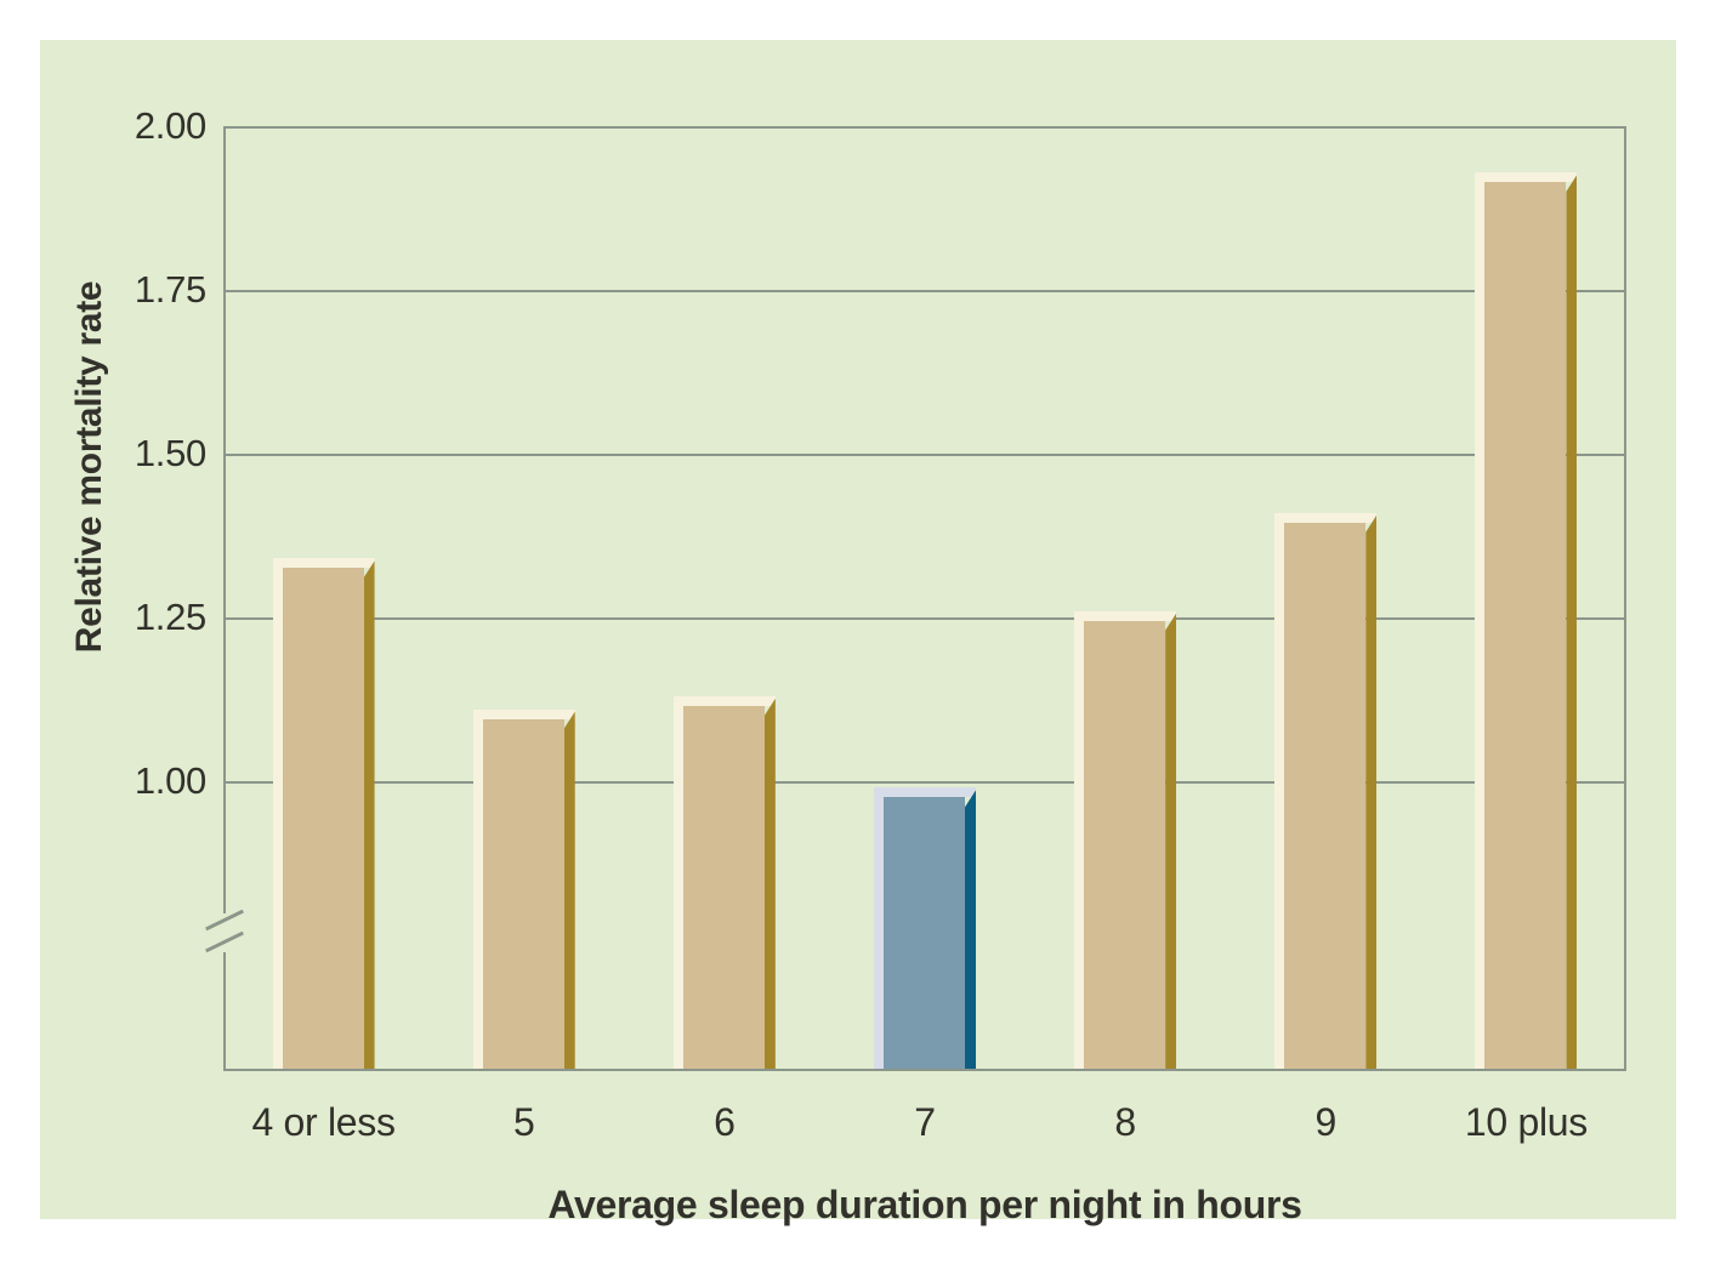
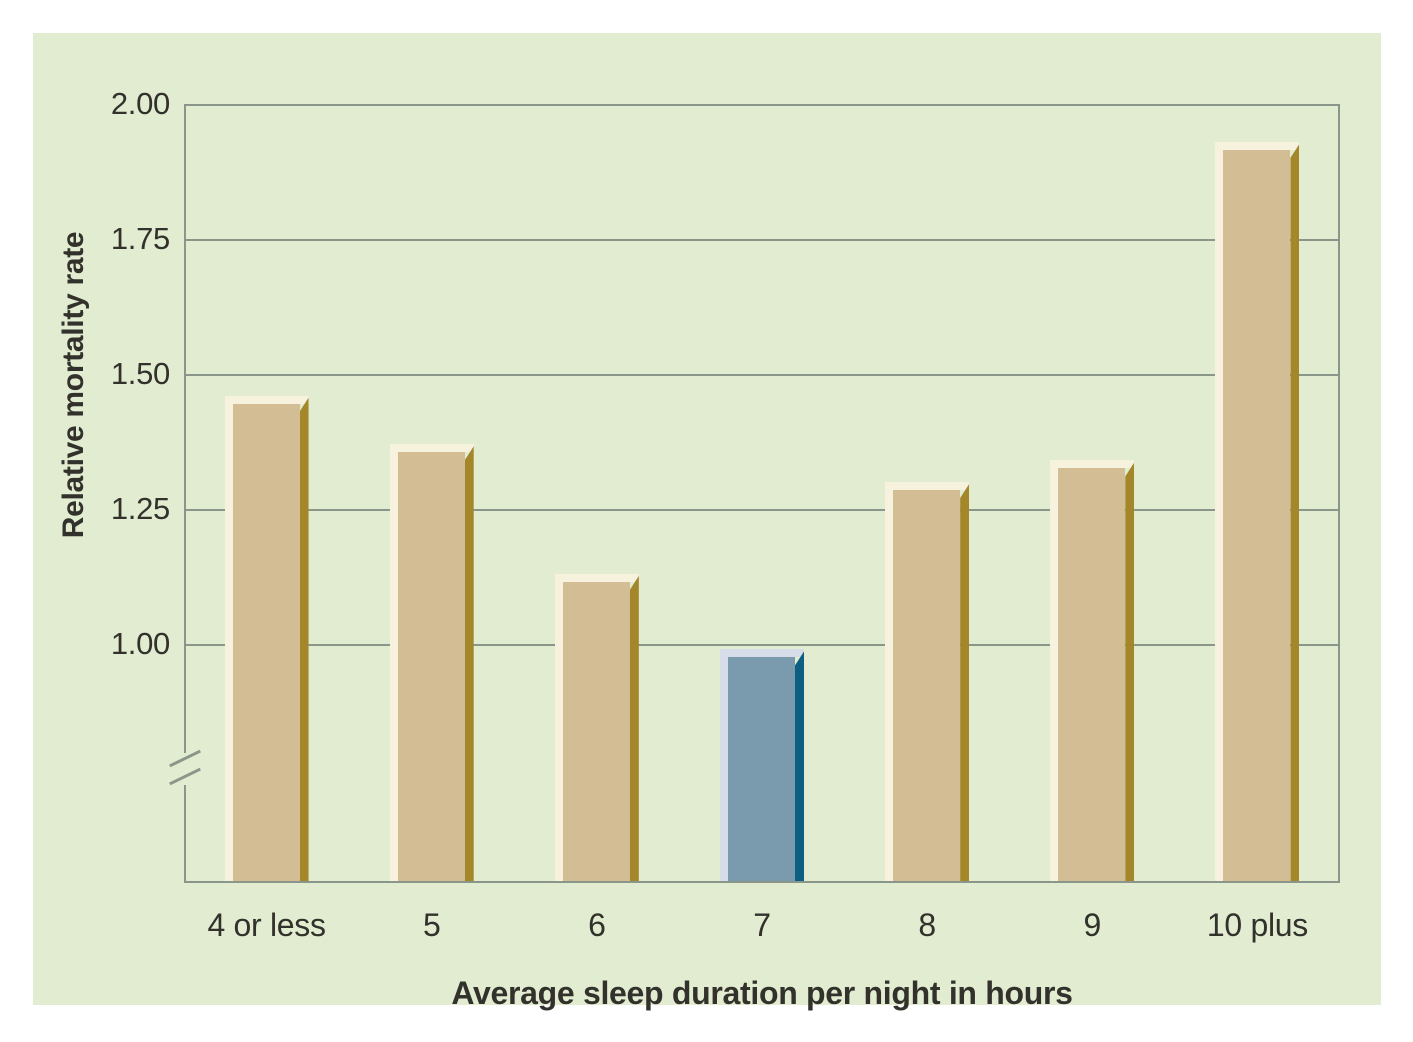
4 or less: 1.34 -> 1.46
5: 1.11 -> 1.37
8: 1.26 -> 1.30
9: 1.41 -> 1.34
